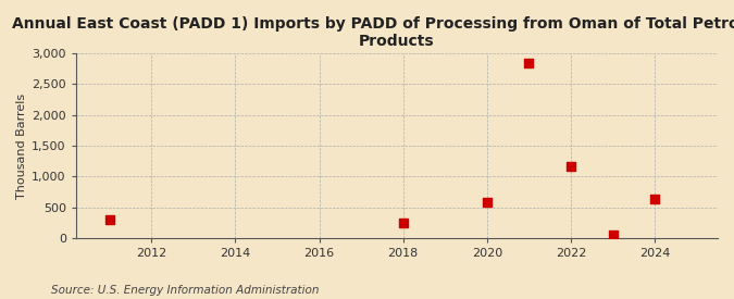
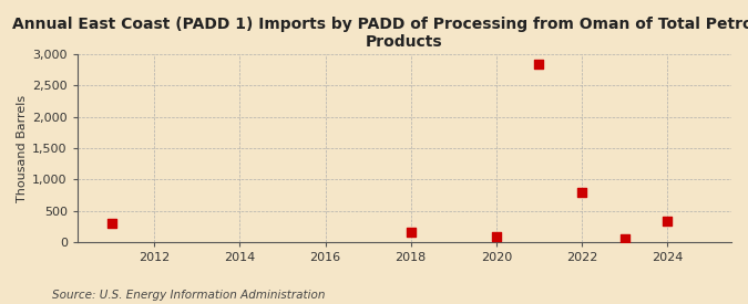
2018: 240 -> 150
2020: 580 -> 90
2022: 1,160 -> 800
2024: 640 -> 340
